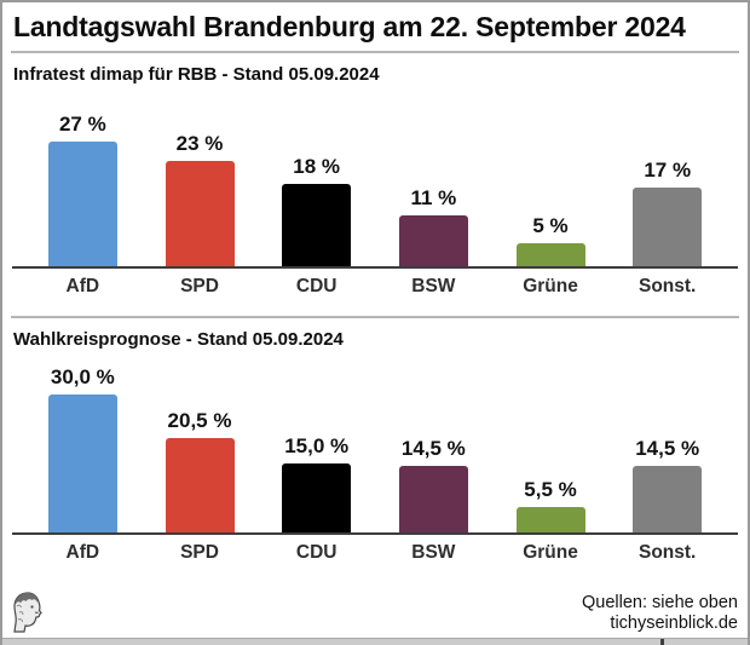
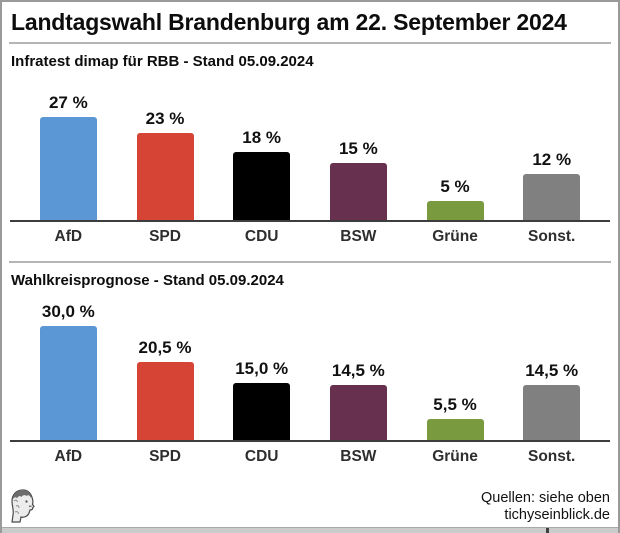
Infratest dimap für RBB - Stand 05.09.2024/BSW: 11 -> 15
Infratest dimap für RBB - Stand 05.09.2024/Sonst.: 17 -> 12
